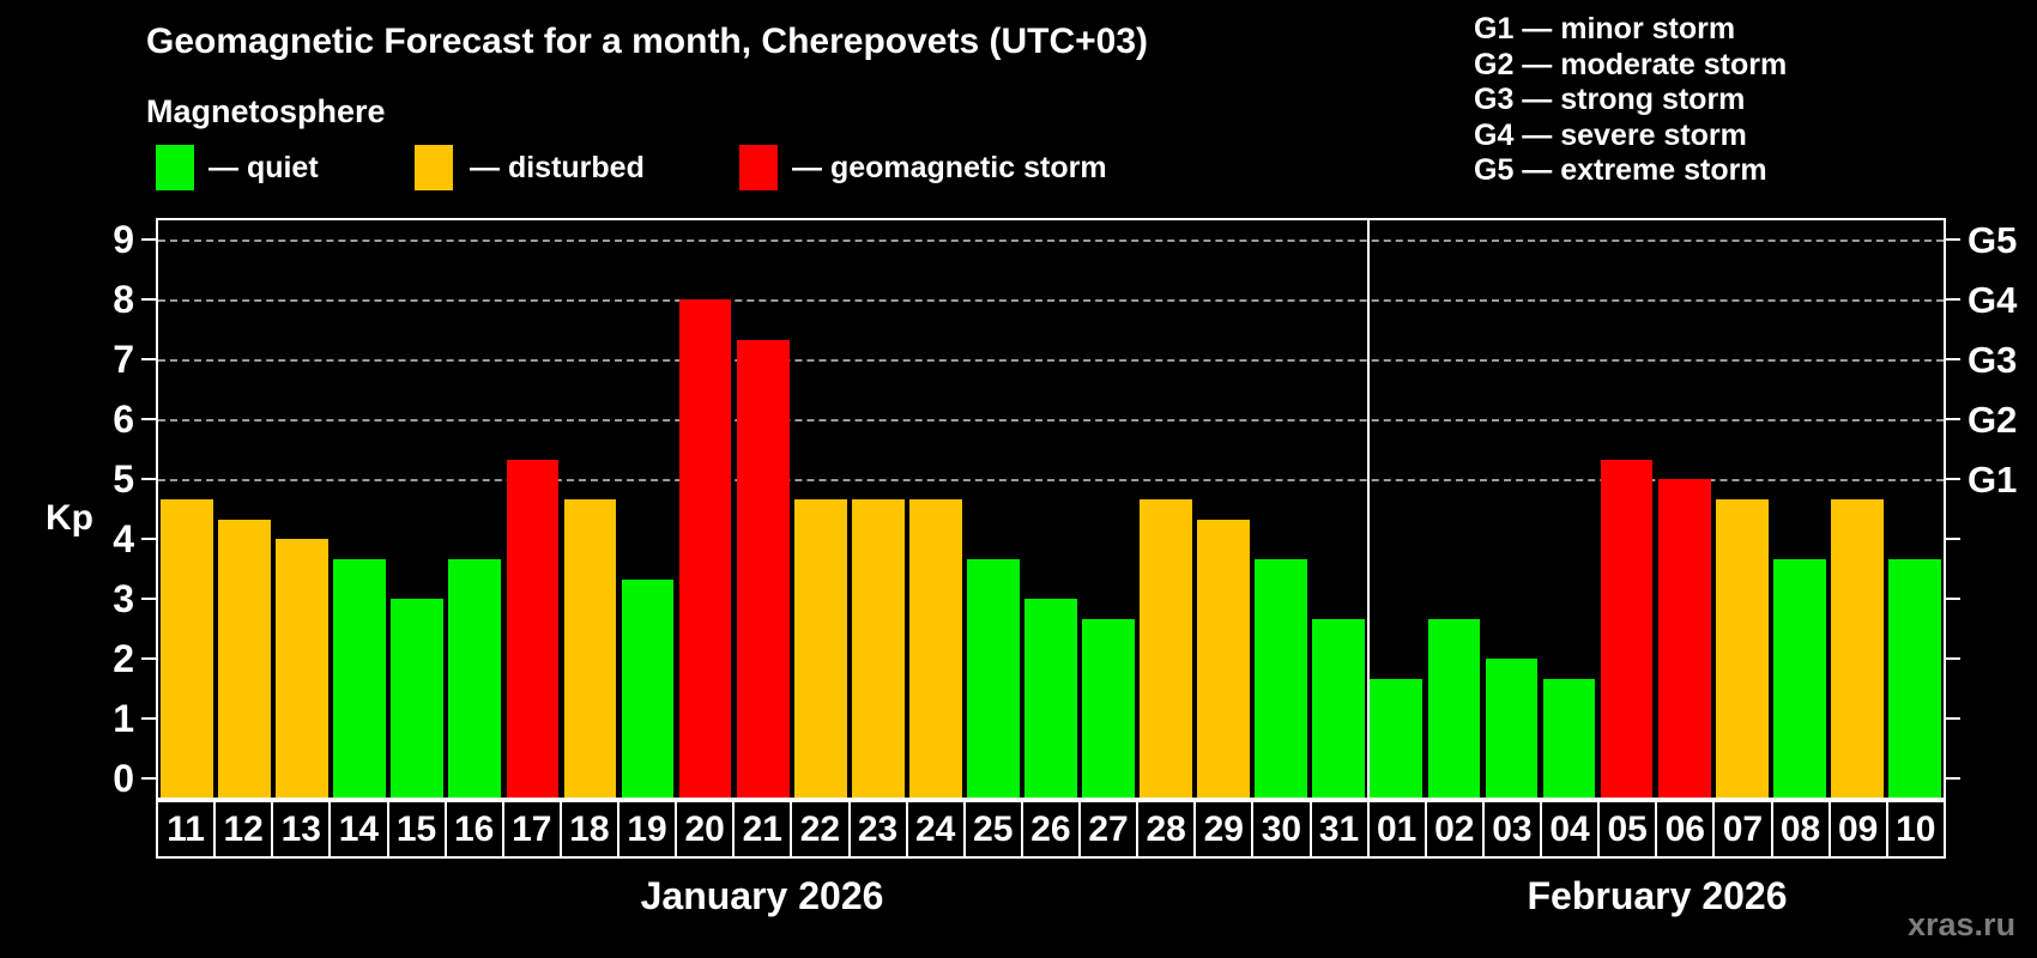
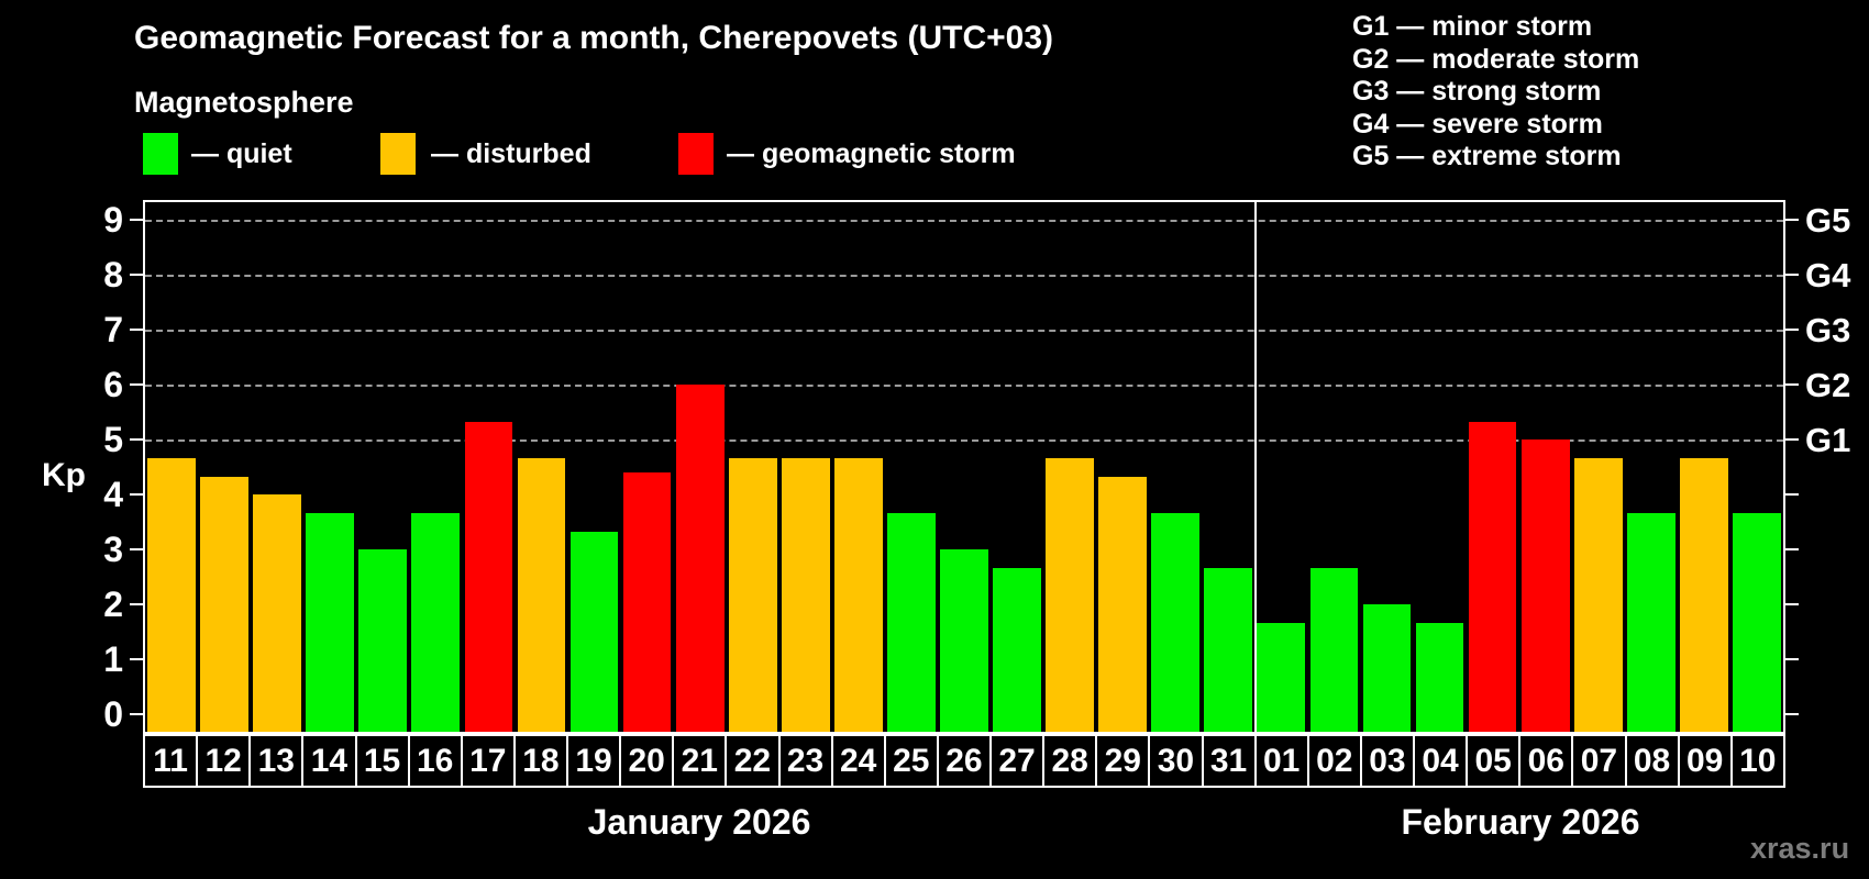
20: 8.0 -> 4.4
21: 7.3 -> 6.0
